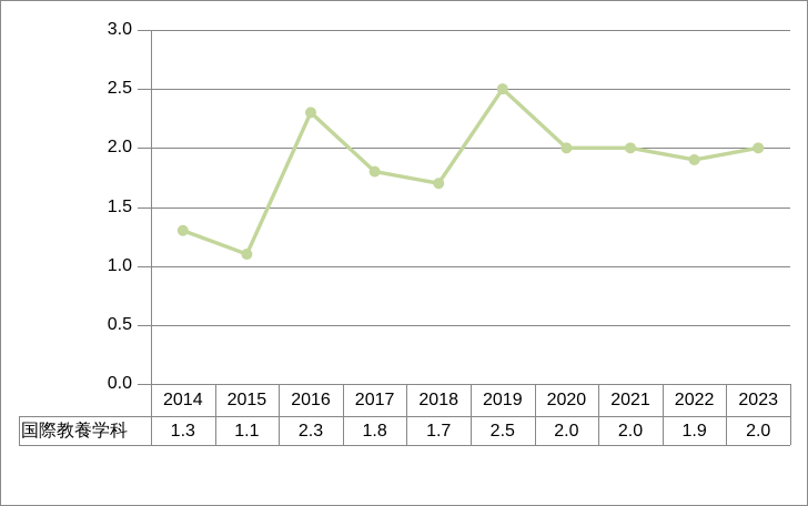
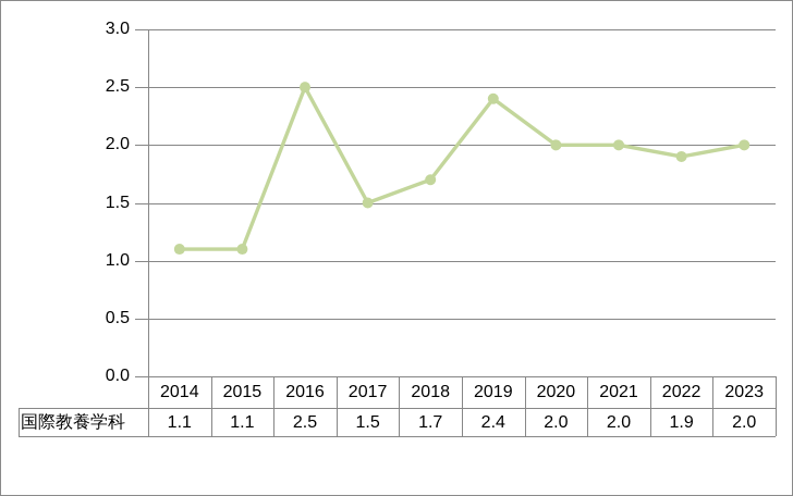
2014: 1.3 -> 1.1
2016: 2.3 -> 2.5
2017: 1.8 -> 1.5
2019: 2.5 -> 2.4
